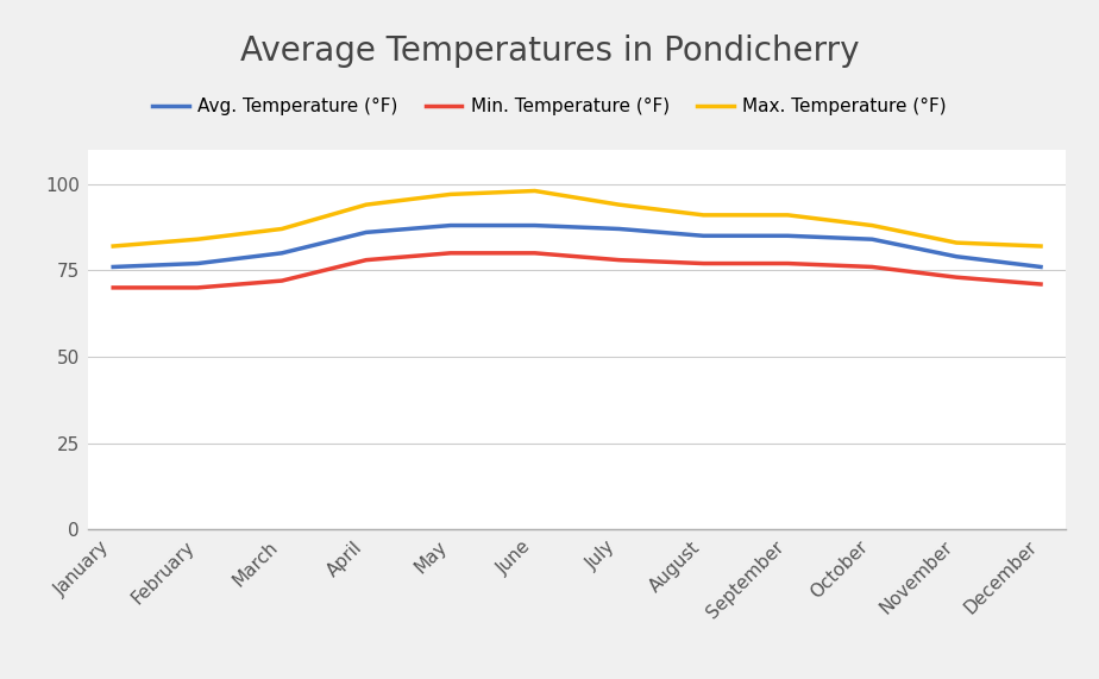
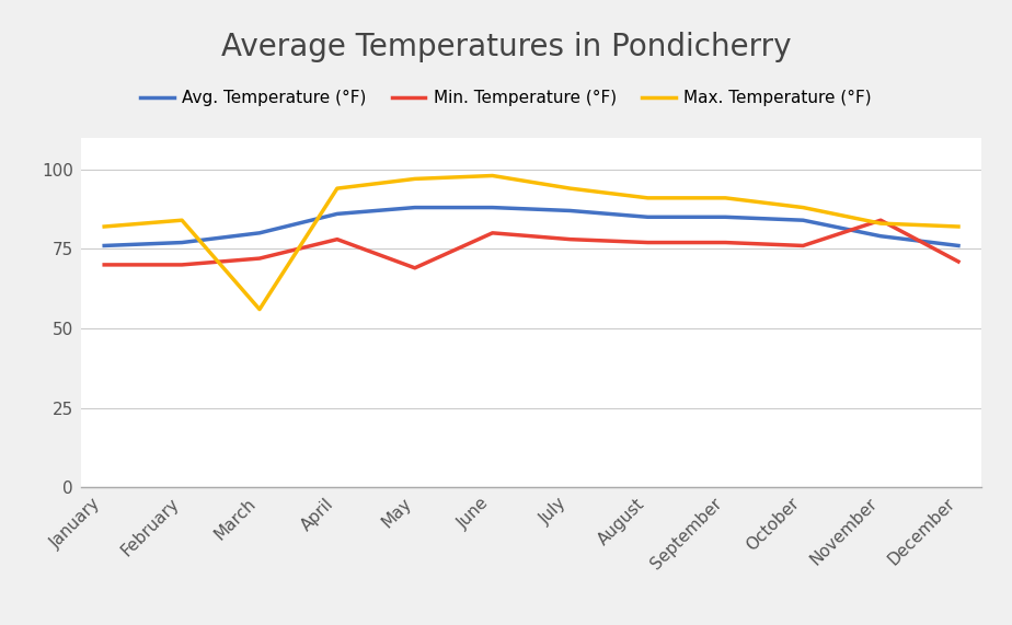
Max. Temperature (°F)/March: 87 -> 56
Min. Temperature (°F)/May: 80 -> 69
Min. Temperature (°F)/November: 73 -> 84
